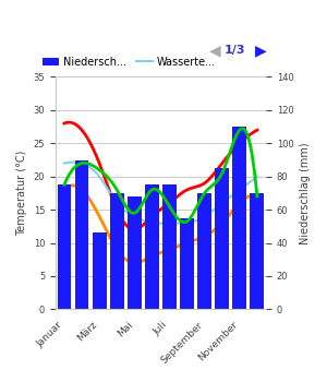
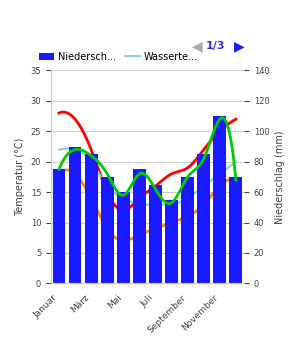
Niedersch.../März: 46 -> 85
Niedersch.../Mai: 68 -> 60
Niedersch.../Juli: 75 -> 65
